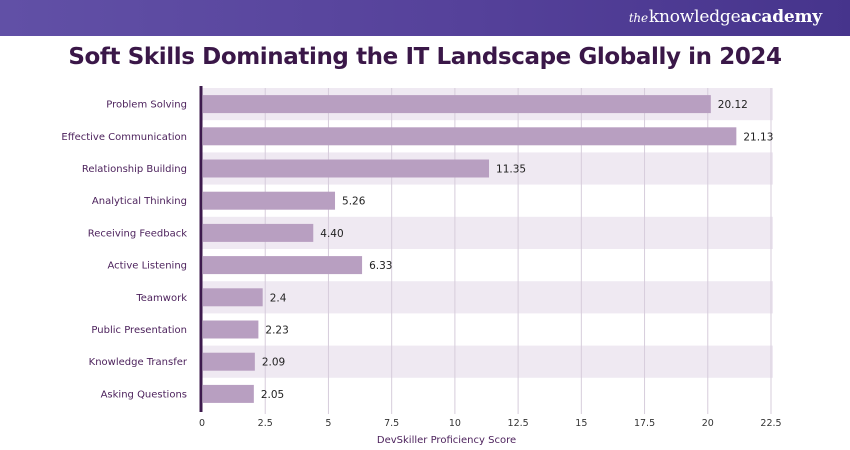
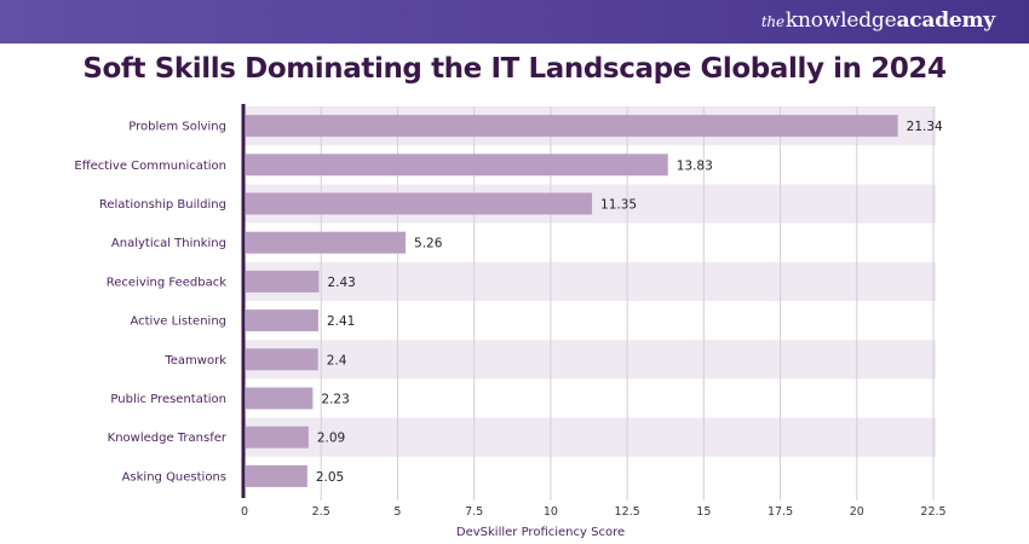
Problem Solving: 20.12 -> 21.34
Effective Communication: 21.13 -> 13.83
Receiving Feedback: 4.40 -> 2.43
Active Listening: 6.33 -> 2.41
